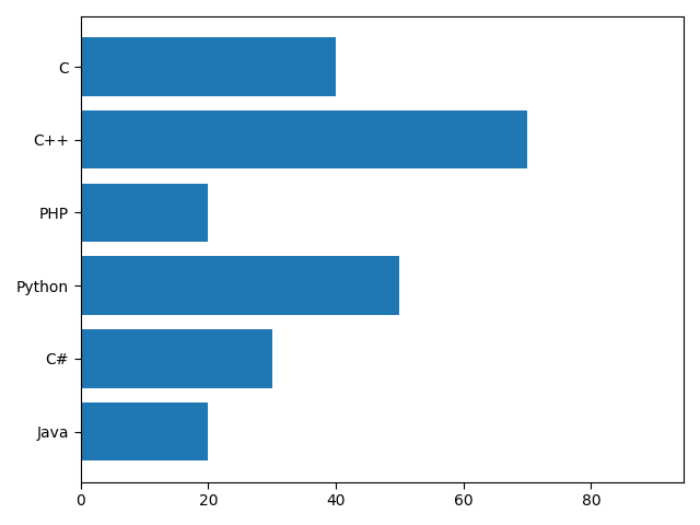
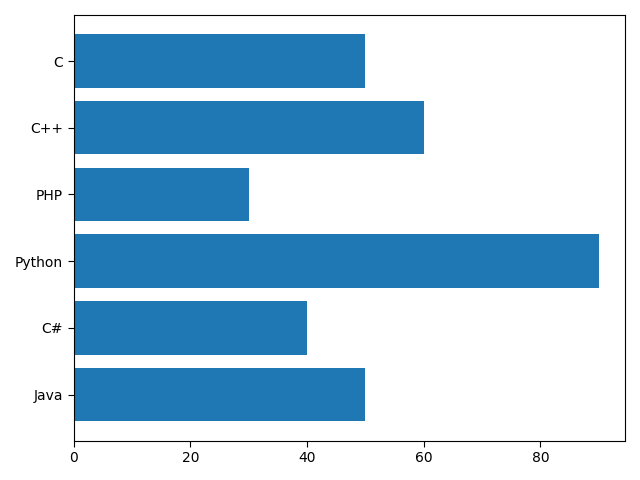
C: 40 -> 50
C++: 70 -> 60
PHP: 20 -> 30
Python: 50 -> 90
C#: 30 -> 40
Java: 20 -> 50
